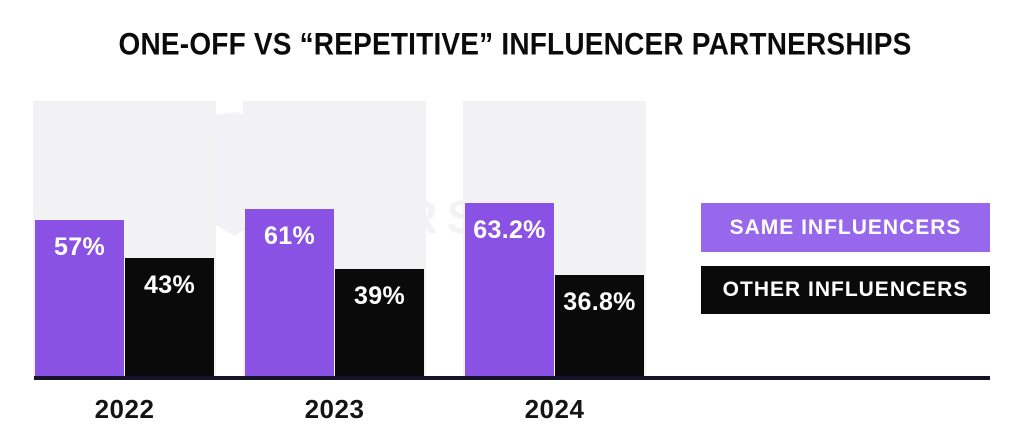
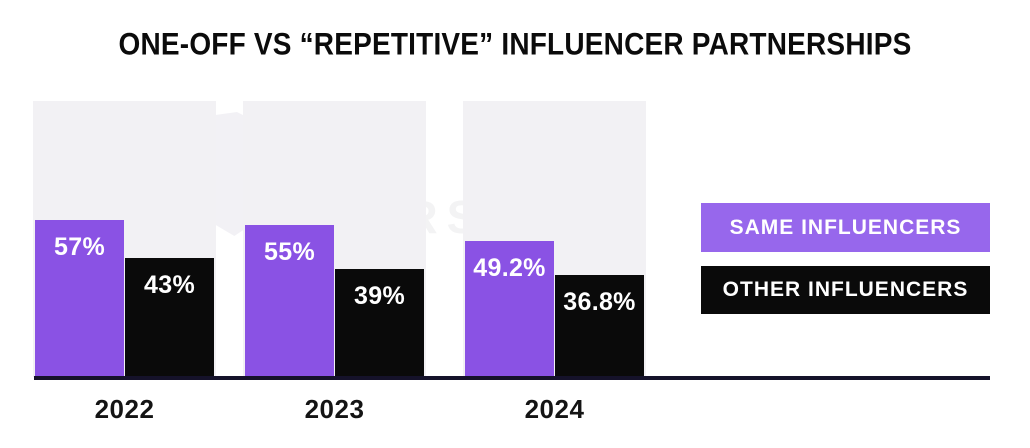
SAME INFLUENCERS/2023: 61% -> 55%
SAME INFLUENCERS/2024: 63.2% -> 49.2%
